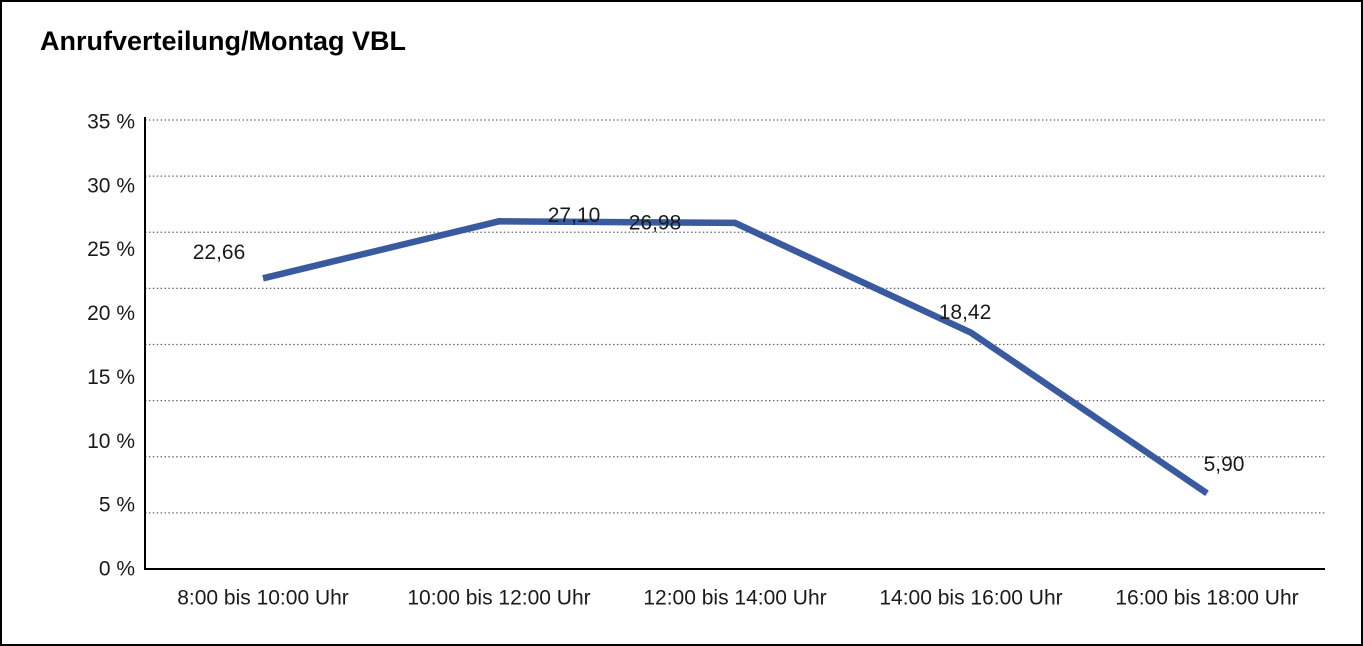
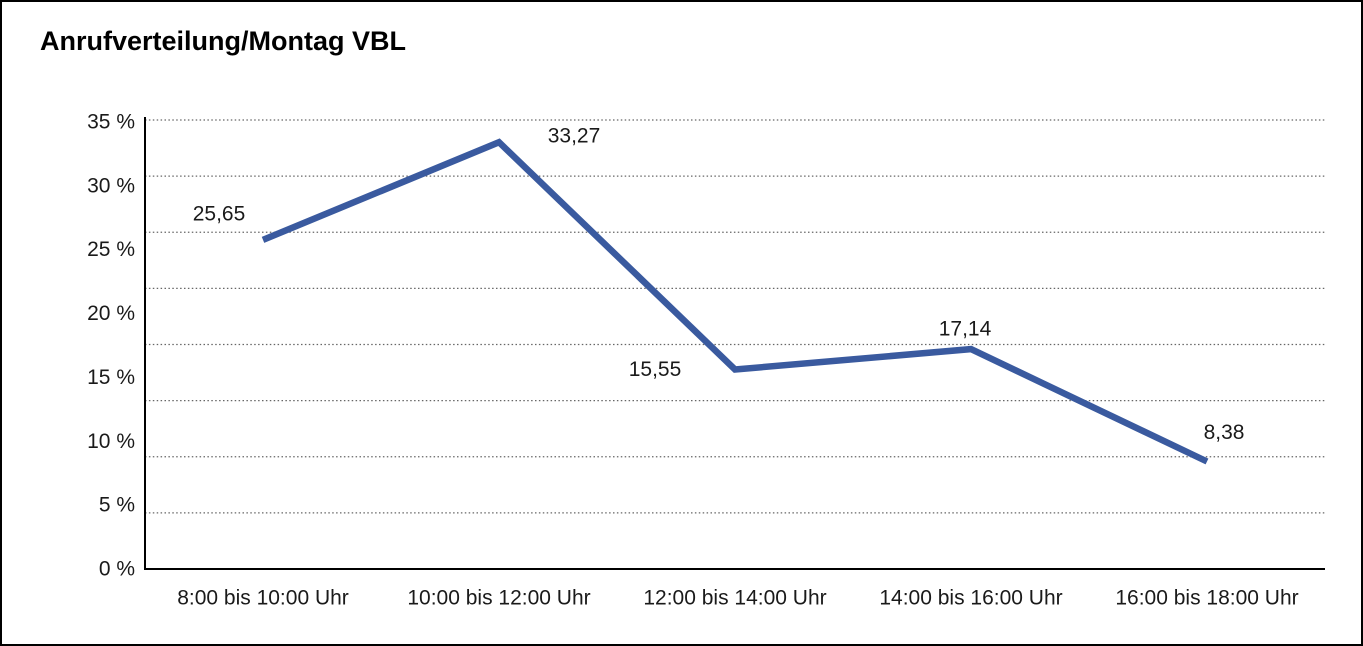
8:00 bis 10:00 Uhr: 22,66 -> 25,65
10:00 bis 12:00 Uhr: 27,10 -> 33,27
12:00 bis 14:00 Uhr: 26,98 -> 15,55
14:00 bis 16:00 Uhr: 18,42 -> 17,14
16:00 bis 18:00 Uhr: 5,90 -> 8,38
